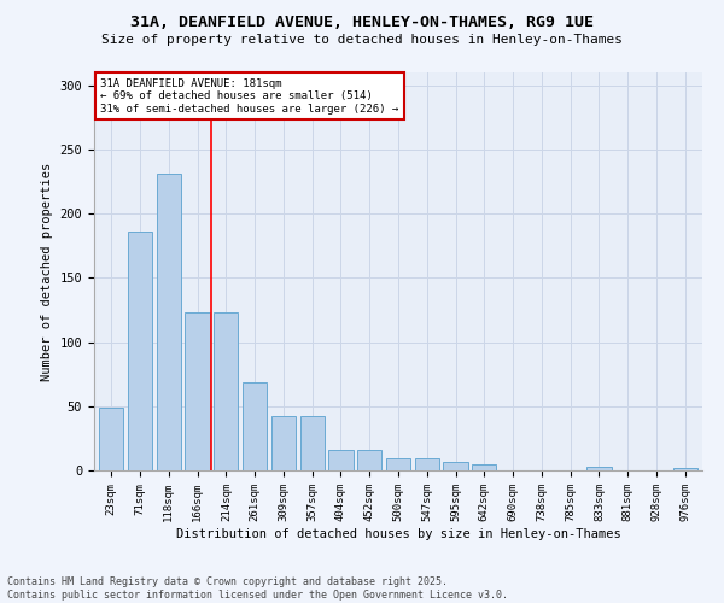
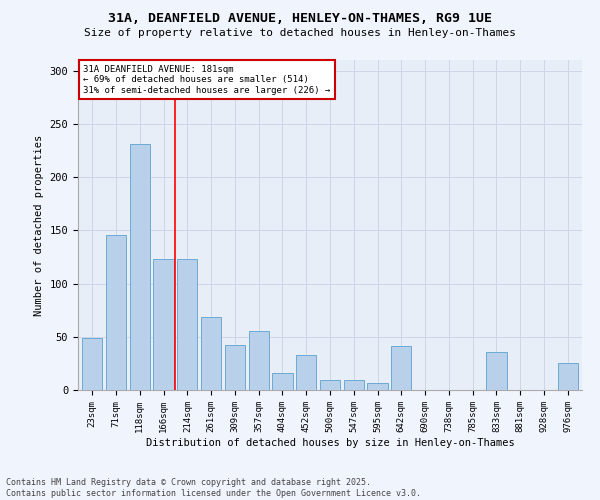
71sqm: 186 -> 146
357sqm: 42 -> 55
452sqm: 16 -> 33
642sqm: 5 -> 41
833sqm: 3 -> 36
976sqm: 2 -> 25
